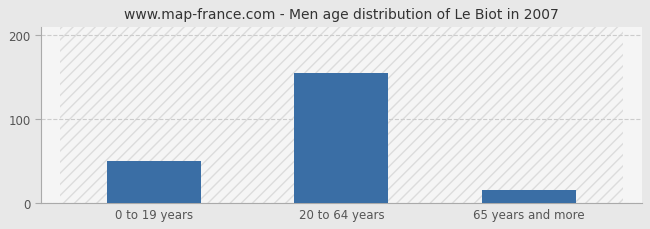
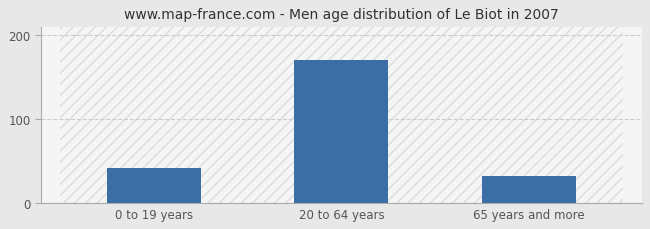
0 to 19 years: 50 -> 42
20 to 64 years: 155 -> 170
65 years and more: 15 -> 32
